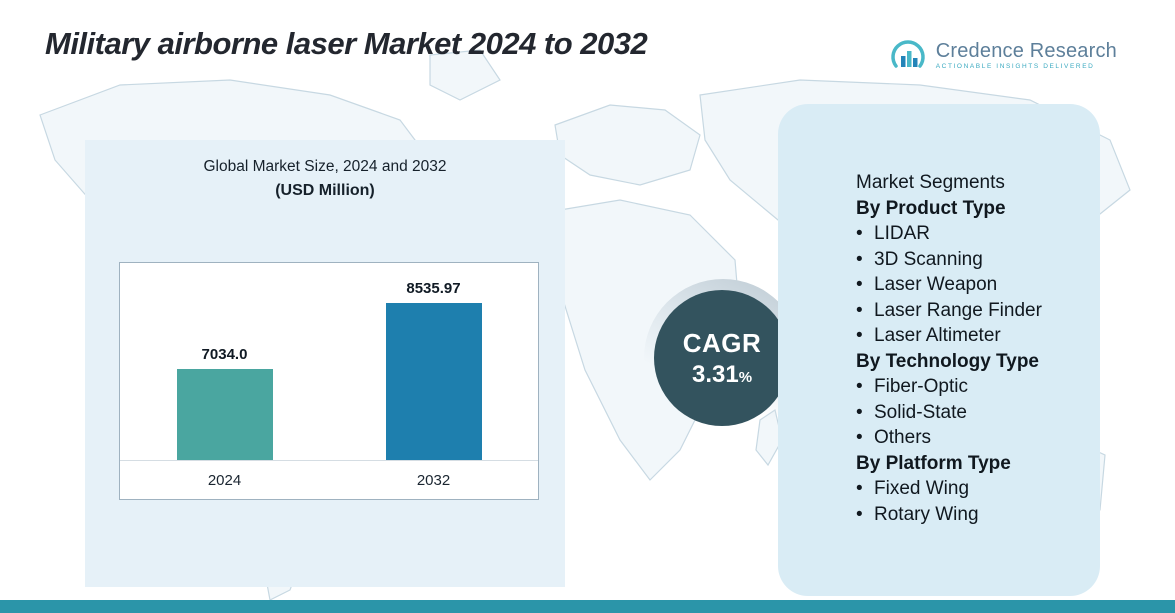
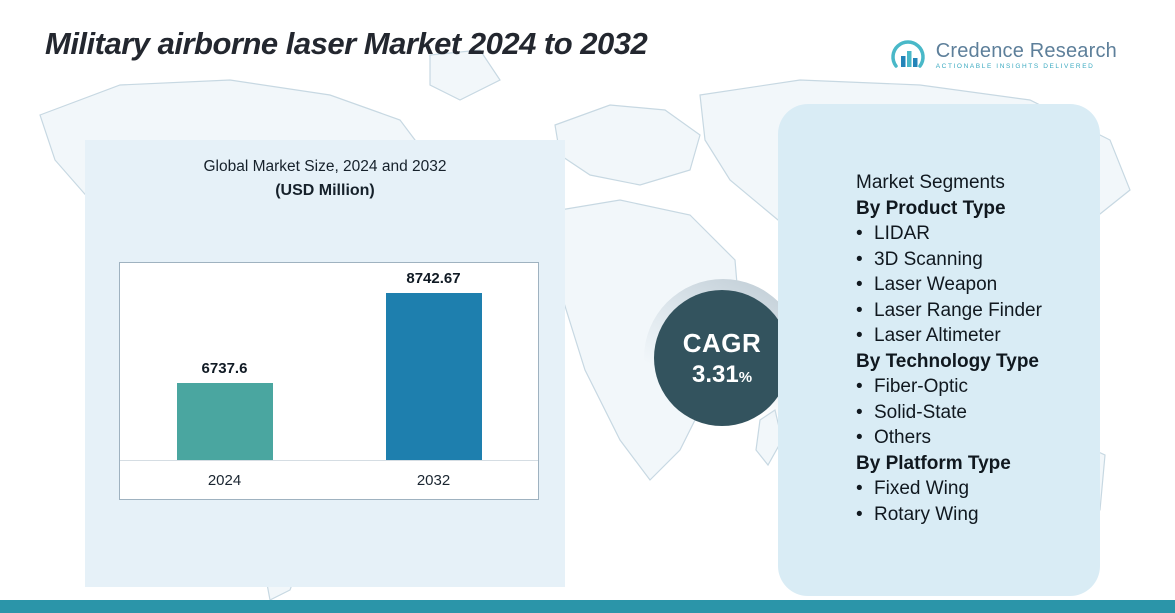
2024: 7034.0 -> 6737.6
2032: 8535.97 -> 8742.67
